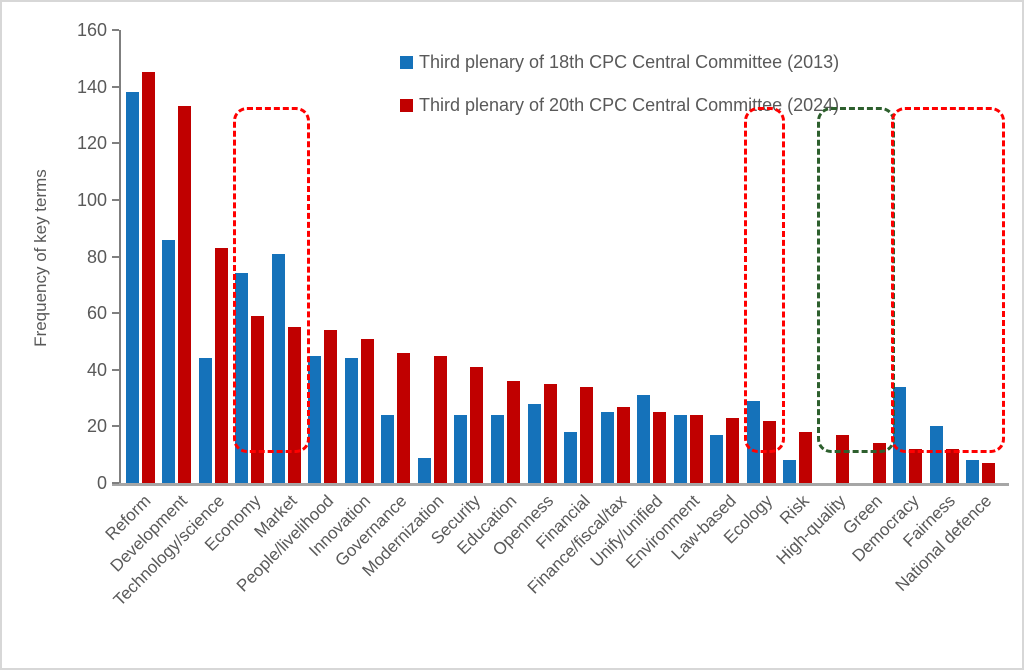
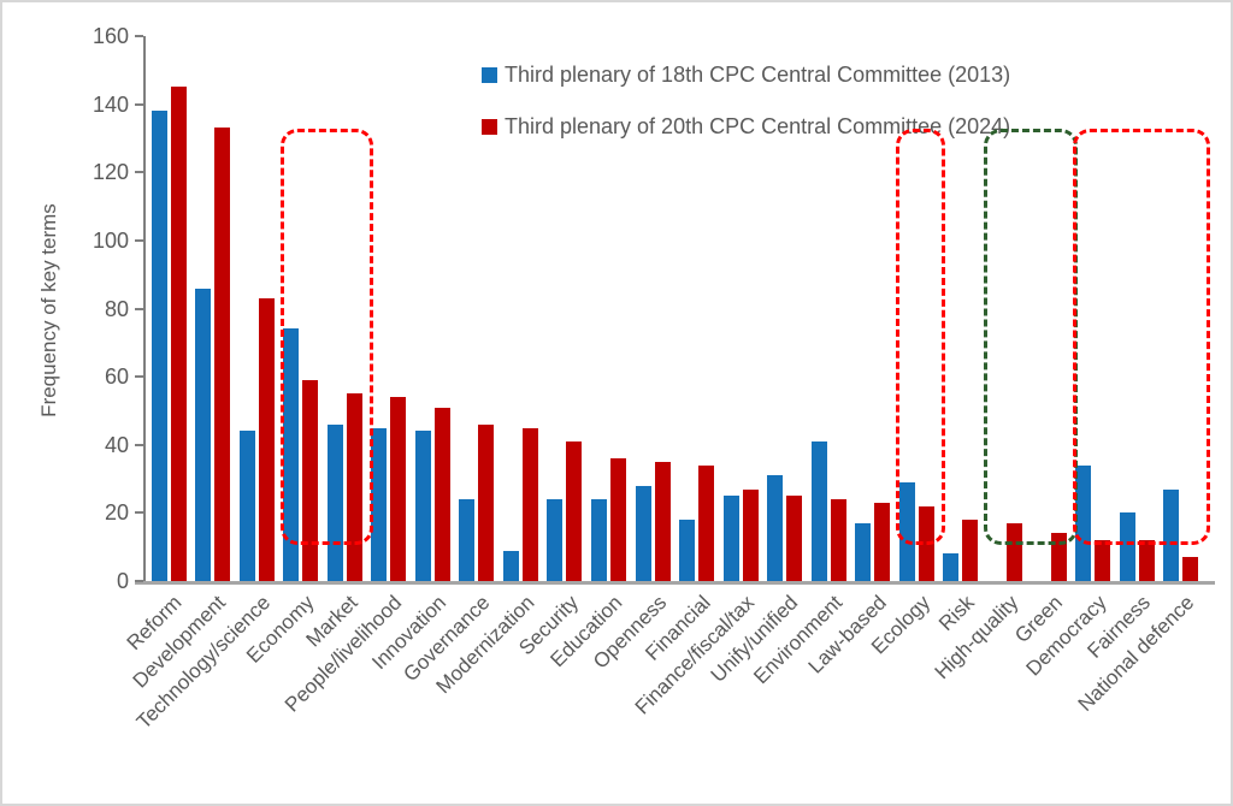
Third plenary of 18th CPC Central Committee (2013)/Market: 81 -> 46
Third plenary of 18th CPC Central Committee (2013)/Environment: 24 -> 41
Third plenary of 18th CPC Central Committee (2013)/National defence: 8 -> 27
